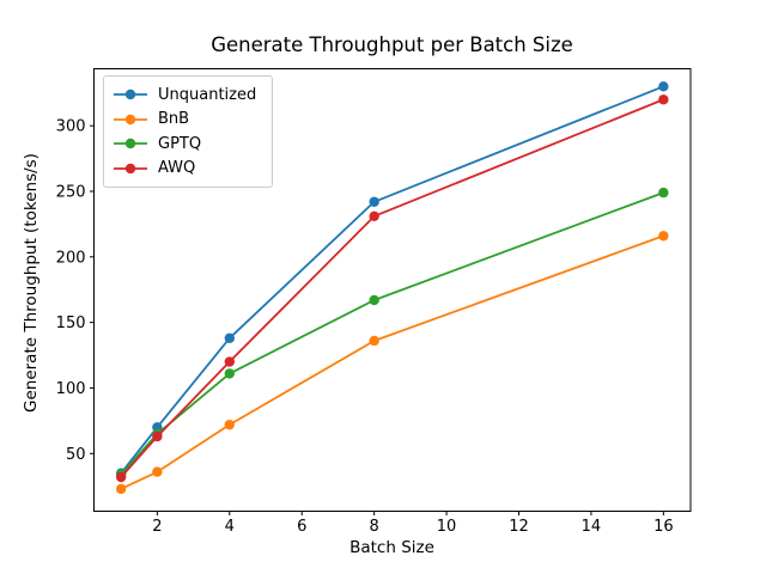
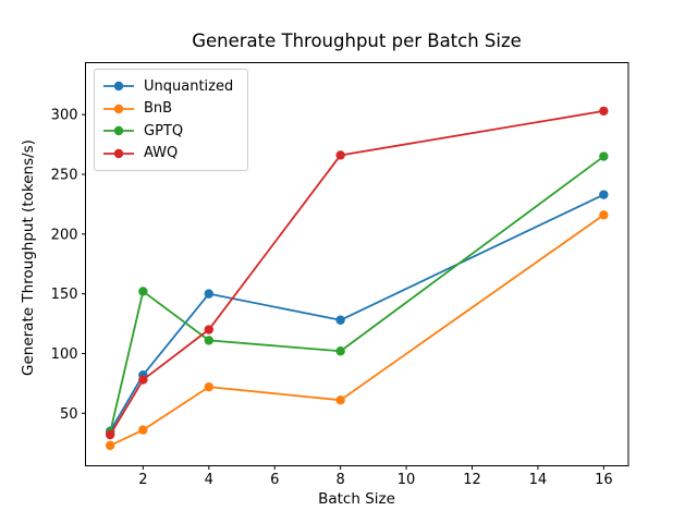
Unquantized/2: 70 -> 82
GPTQ/2: 65 -> 152
AWQ/2: 63 -> 78
Unquantized/4: 138 -> 150
Unquantized/8: 242 -> 128
BnB/8: 136 -> 61
GPTQ/8: 167 -> 102
AWQ/8: 231 -> 266
Unquantized/16: 330 -> 233
GPTQ/16: 249 -> 265
AWQ/16: 320 -> 303
